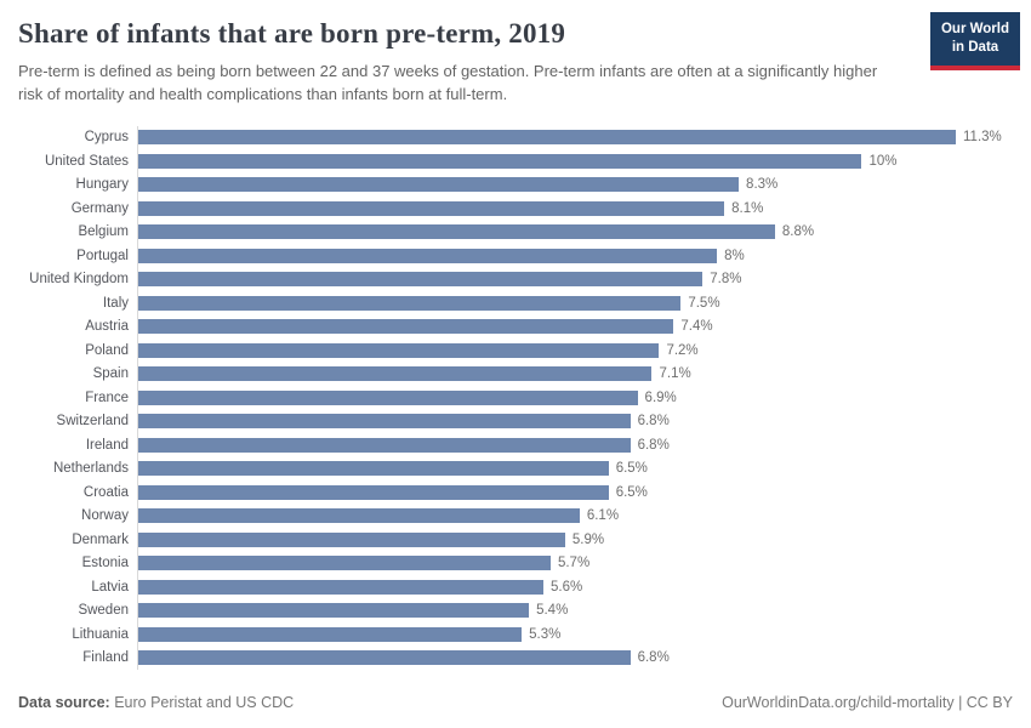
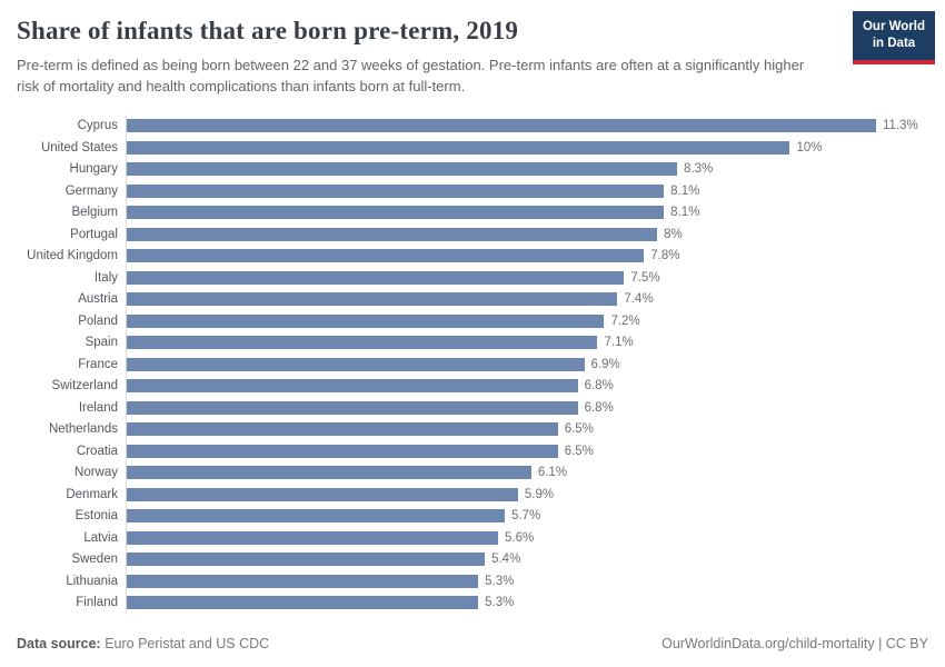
Belgium: 8.8% -> 8.1%
Finland: 6.8% -> 5.3%
